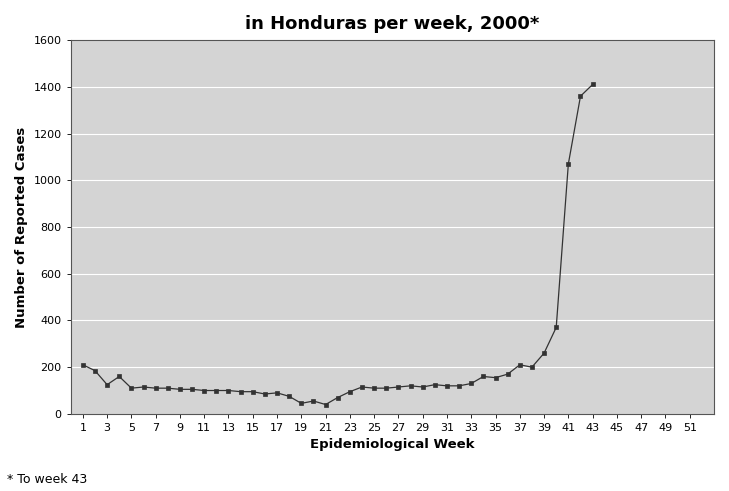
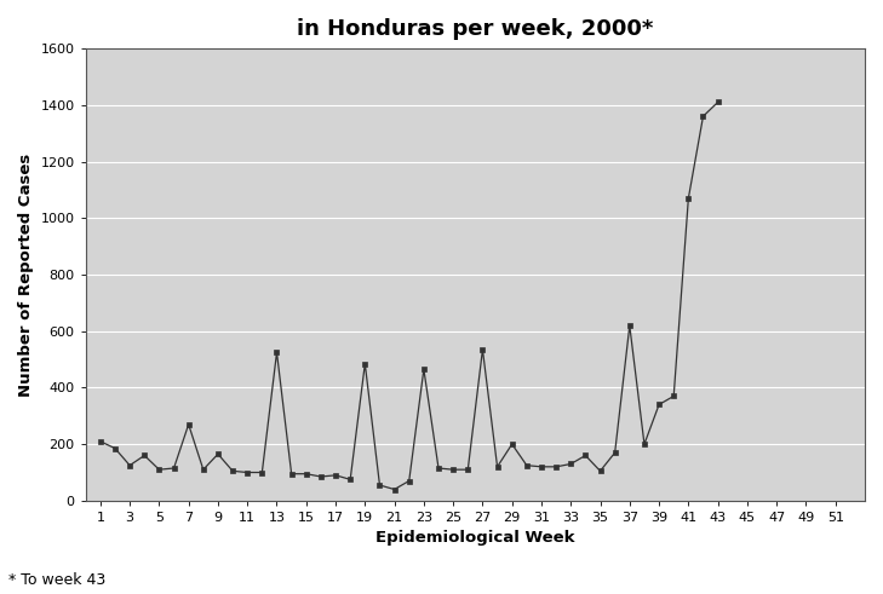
7: 110 -> 270
9: 105 -> 165
13: 100 -> 525
19: 45 -> 485
23: 95 -> 465
27: 115 -> 535
29: 115 -> 200
35: 155 -> 105
37: 210 -> 620
39: 260 -> 340
